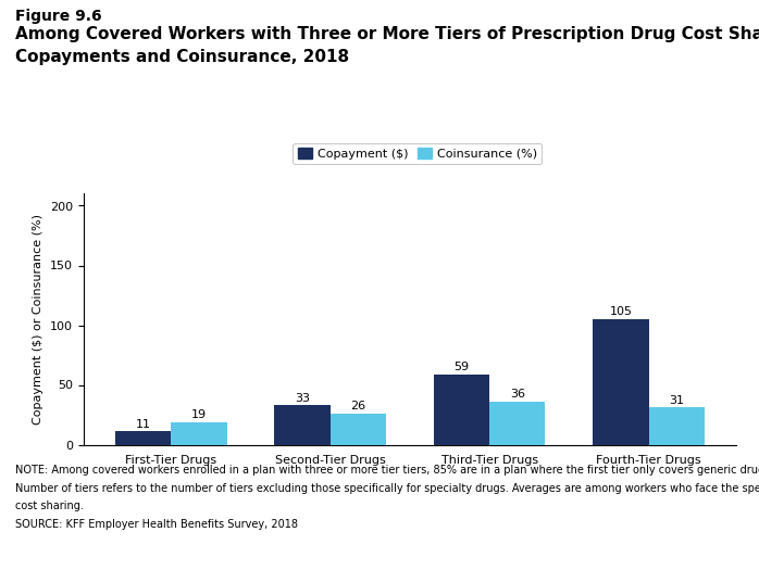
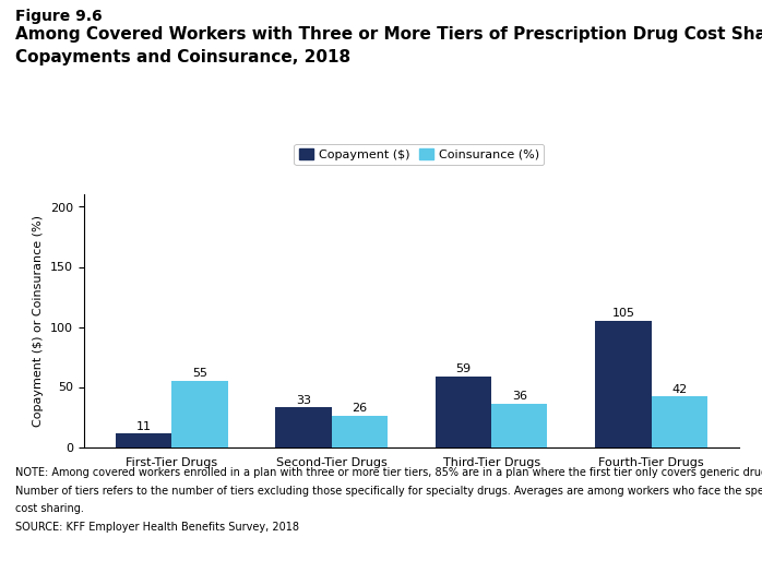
Coinsurance (%)/First-Tier Drugs: 19 -> 55
Coinsurance (%)/Fourth-Tier Drugs: 31 -> 42
